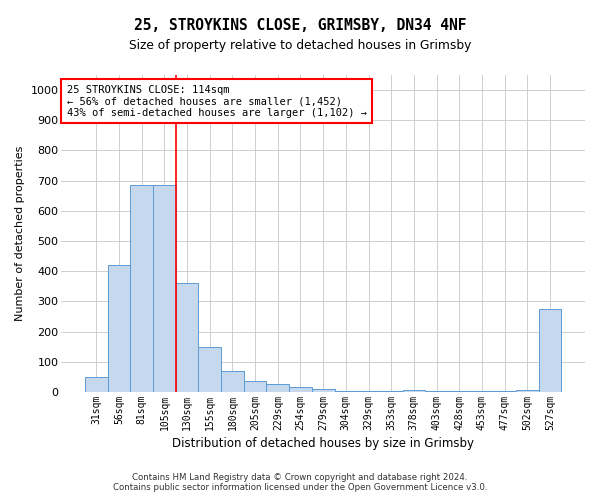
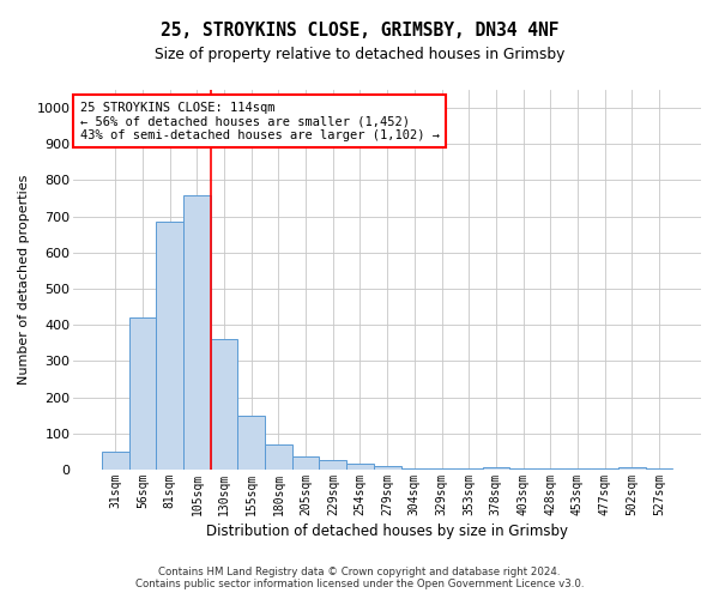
105sqm: 685 -> 760
527sqm: 275 -> 2
